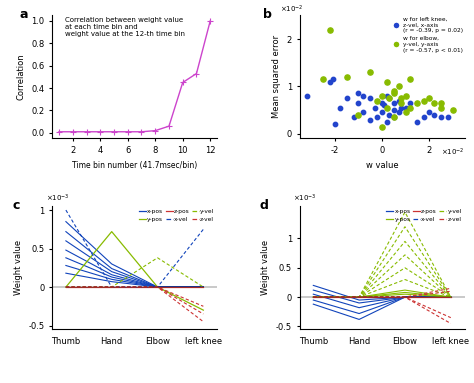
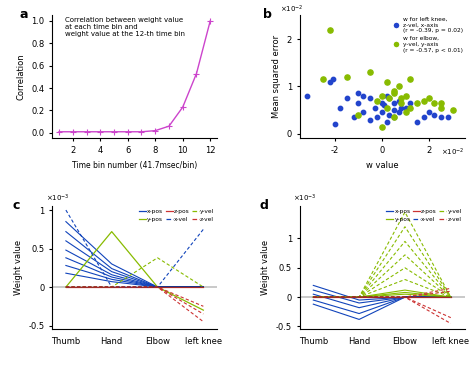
10: 0.45 -> 0.23
